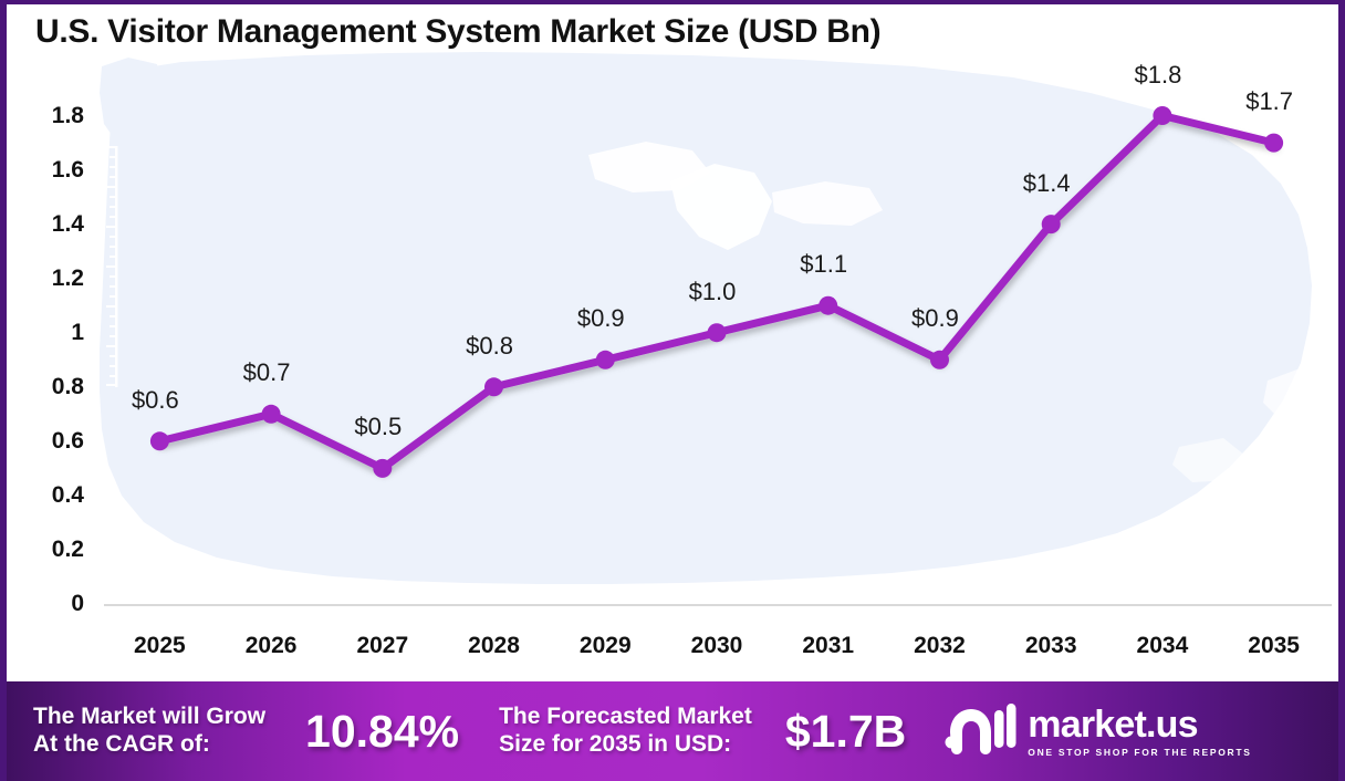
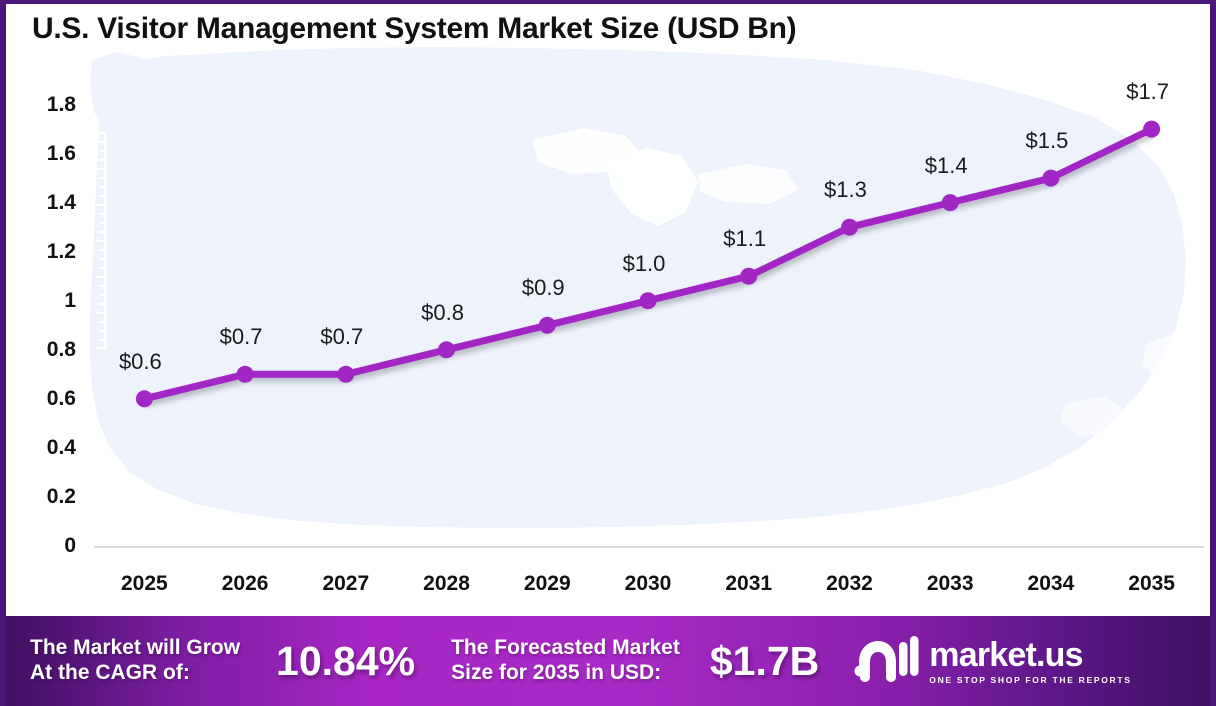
2027: $0.5 -> $0.7
2032: $0.9 -> $1.3
2034: $1.8 -> $1.5
